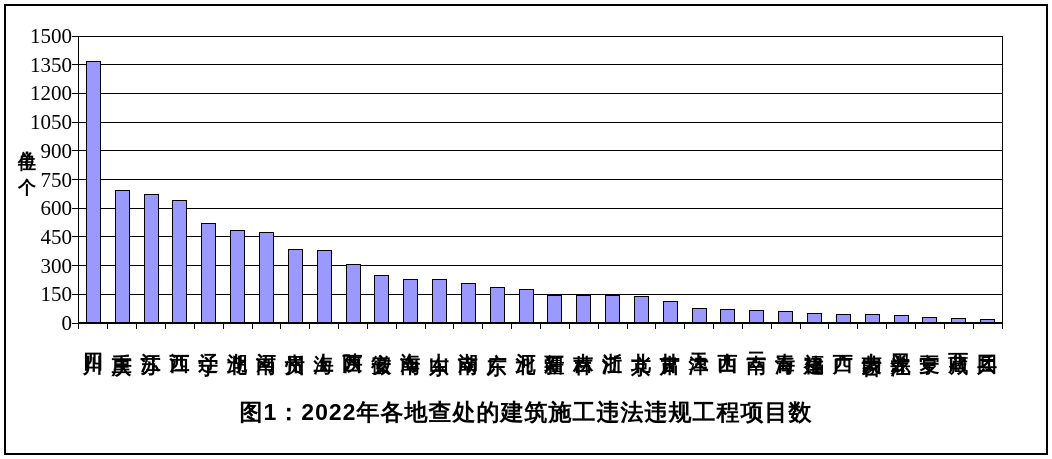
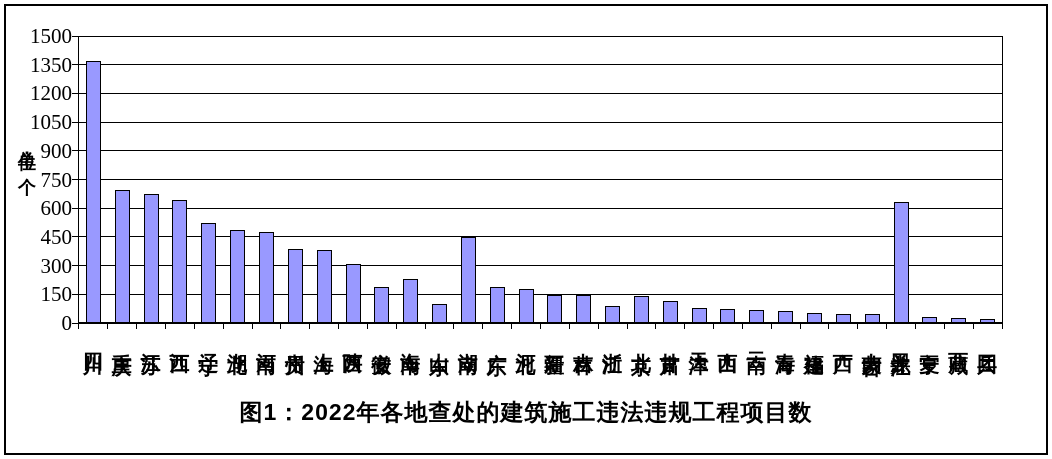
安徽: 250 -> 190
山东: 230 -> 100
湖南: 210 -> 450
浙江: 140 -> 90
黑龙江: 40 -> 630
